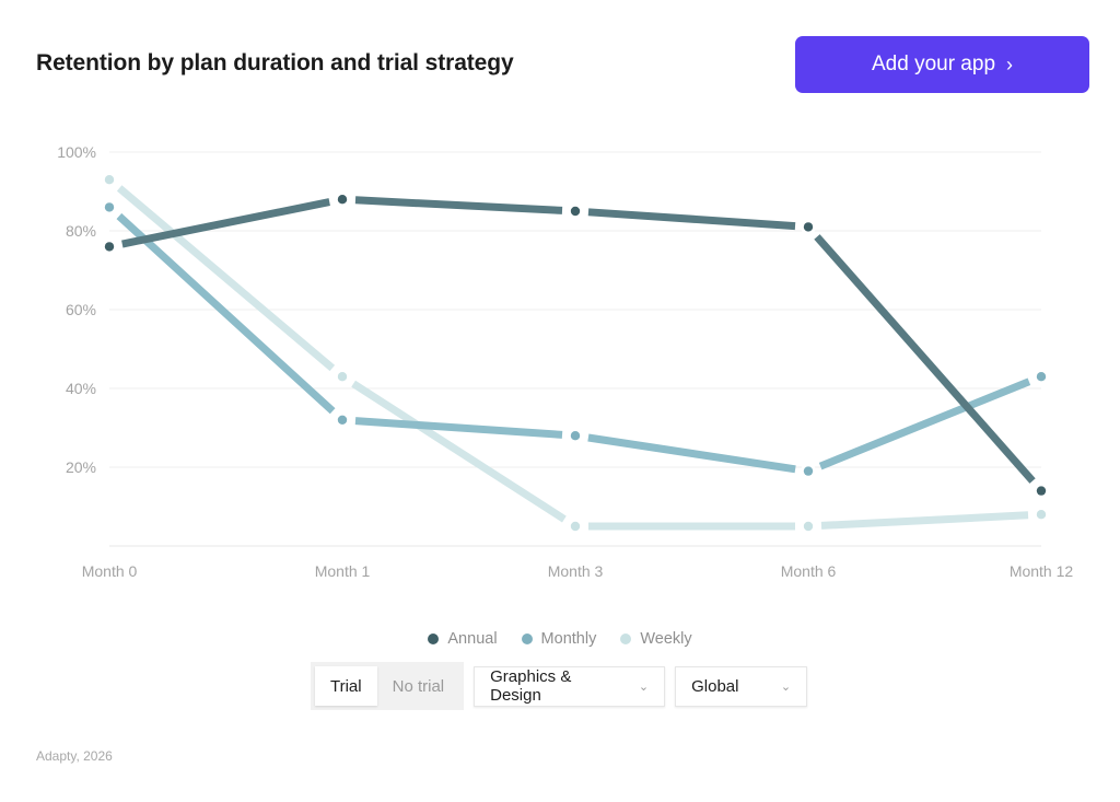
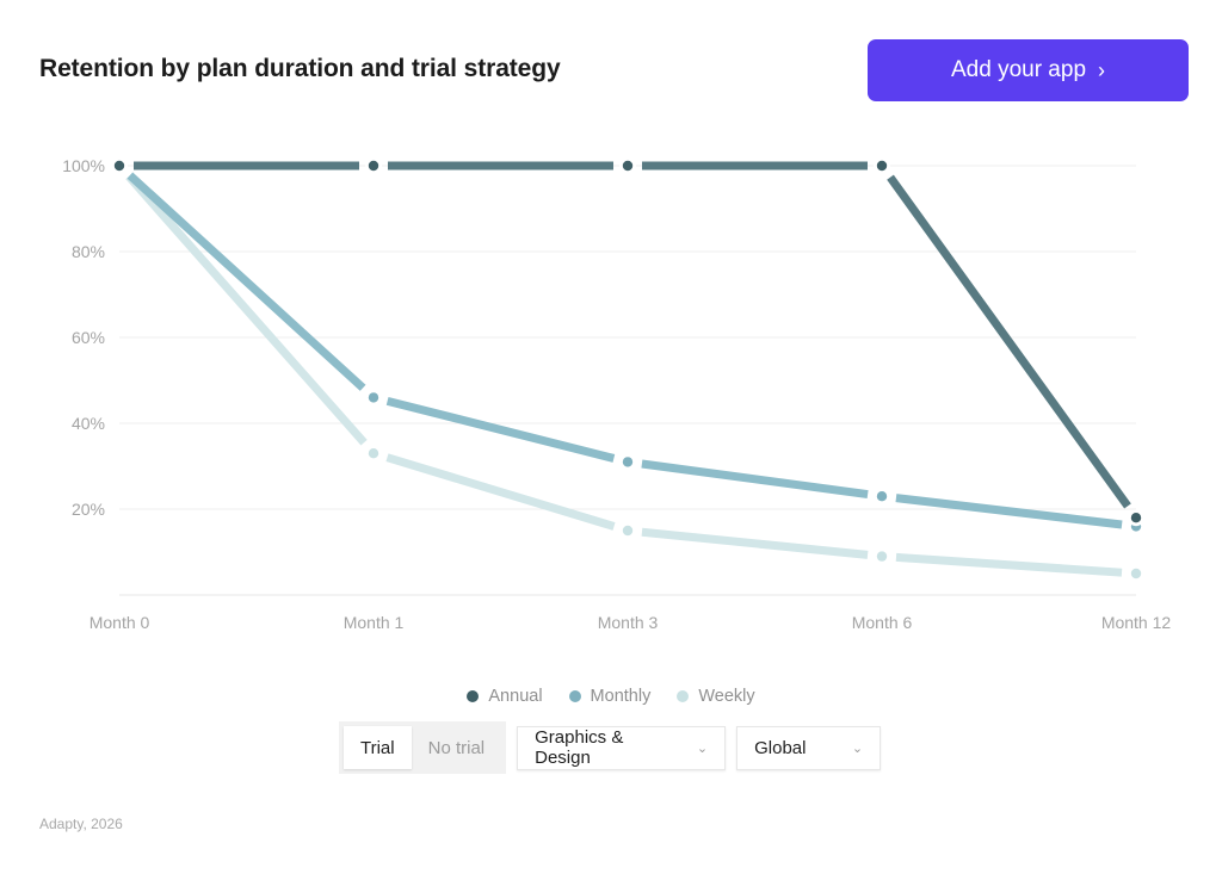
Annual/Month 0: 76% -> 100%
Monthly/Month 0: 86% -> 100%
Weekly/Month 0: 93% -> 100%
Annual/Month 1: 88% -> 100%
Monthly/Month 1: 32% -> 46%
Weekly/Month 1: 43% -> 33%
Annual/Month 3: 85% -> 100%
Monthly/Month 3: 28% -> 31%
Weekly/Month 3: 5% -> 15%
Annual/Month 6: 81% -> 100%
Monthly/Month 6: 19% -> 23%
Weekly/Month 6: 5% -> 9%
Annual/Month 12: 14% -> 18%
Monthly/Month 12: 43% -> 16%
Weekly/Month 12: 8% -> 5%
